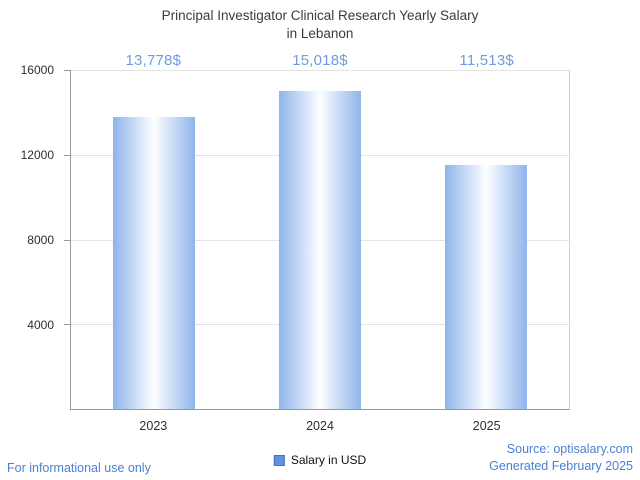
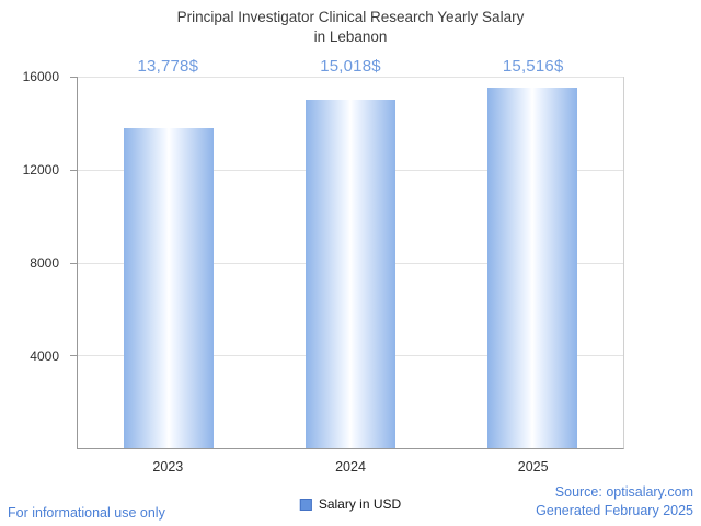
2025: 11,513 -> 15,516
